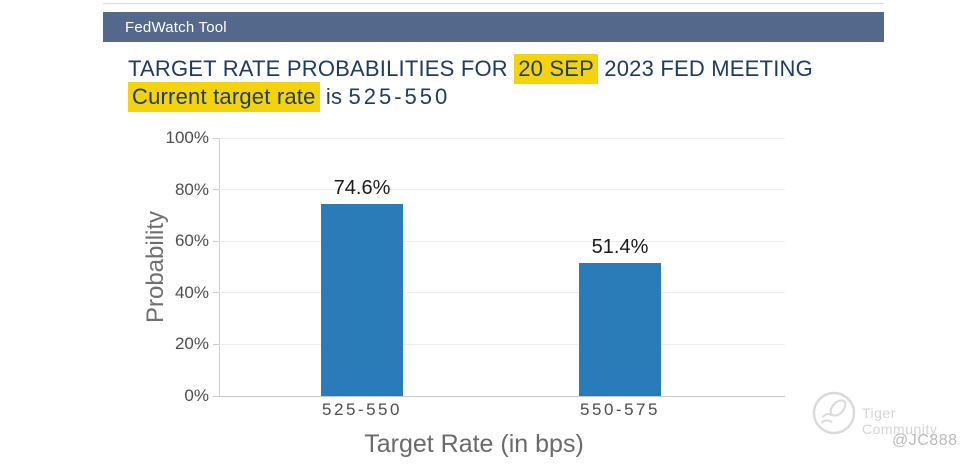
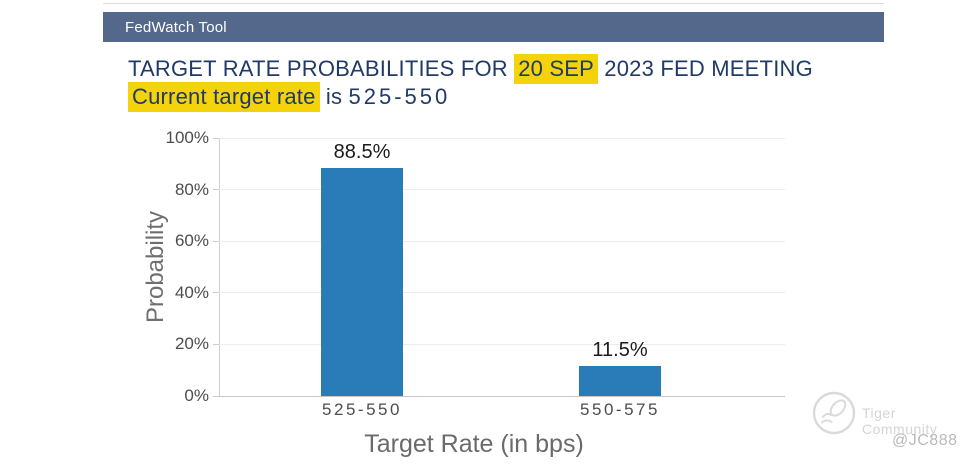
525-550: 74.6% -> 88.5%
550-575: 51.4% -> 11.5%
